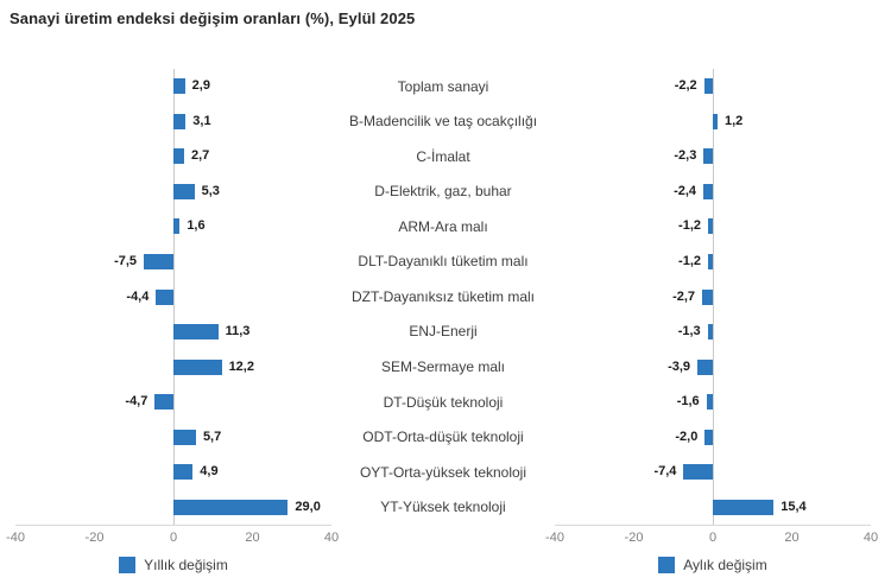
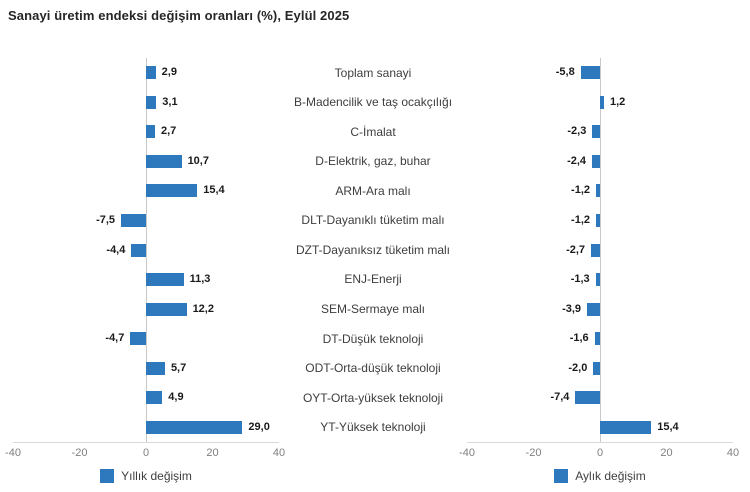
Aylık değişim/Toplam sanayi: -2,2 -> -5,8
Yıllık değişim/D-Elektrik, gaz, buhar: 5,3 -> 10,7
Yıllık değişim/ARM-Ara malı: 1,6 -> 15,4
